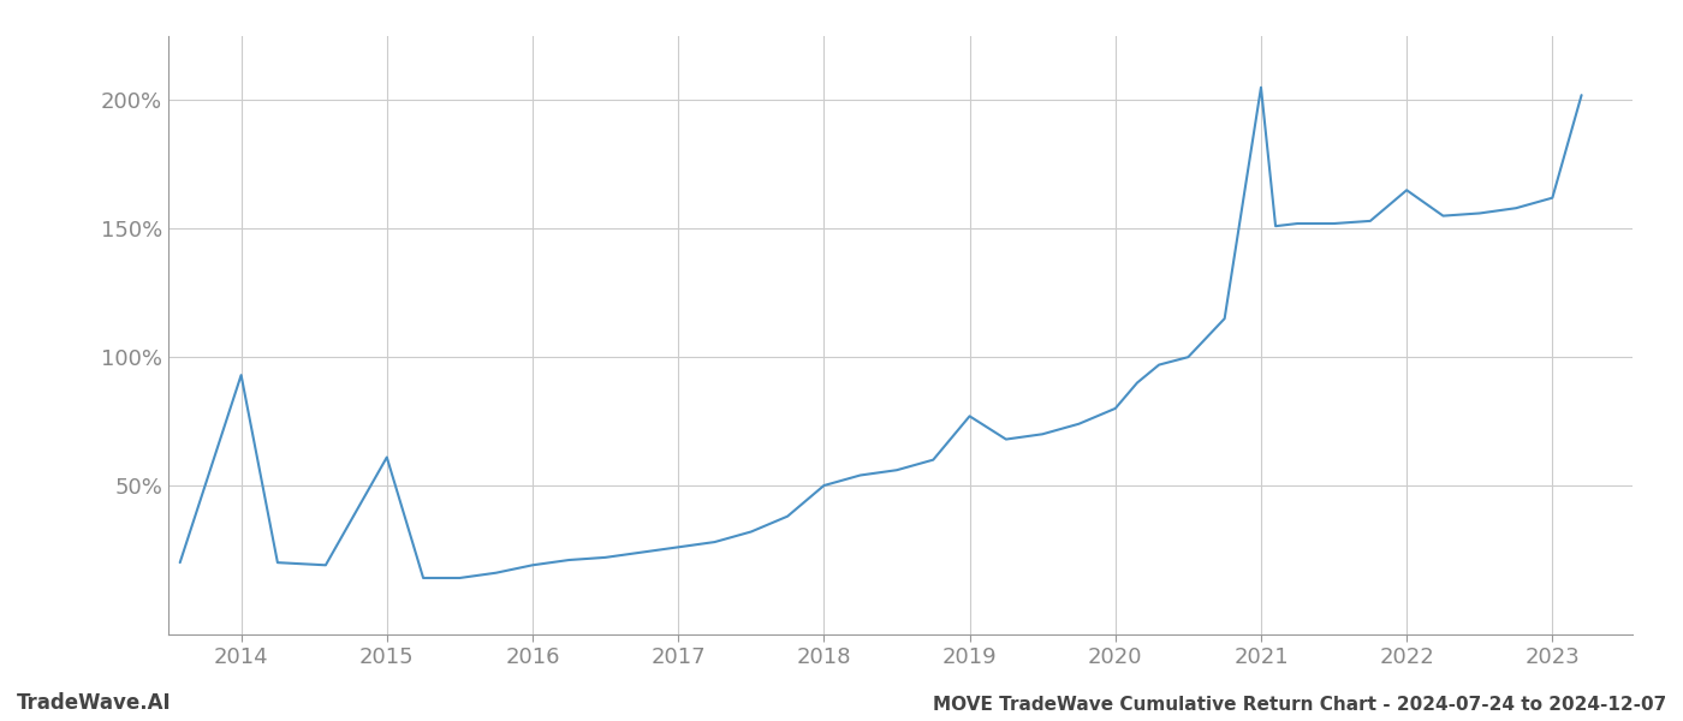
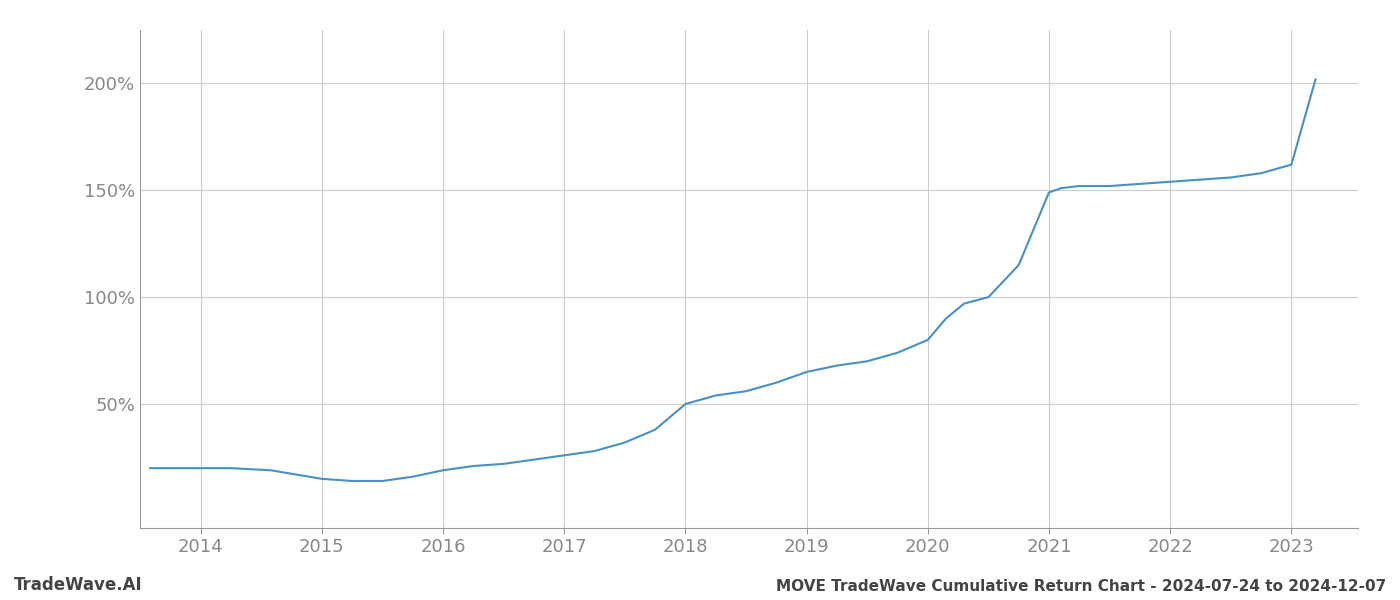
2014: 93% -> 20%
2015: 61% -> 15%
2019: 77% -> 65%
2021: 205% -> 149%
2022: 165% -> 154%
